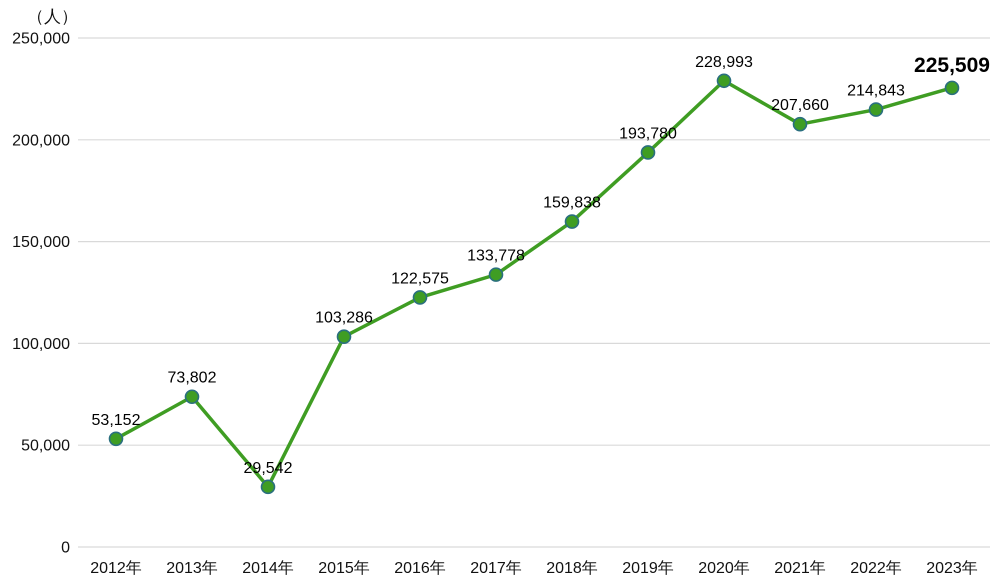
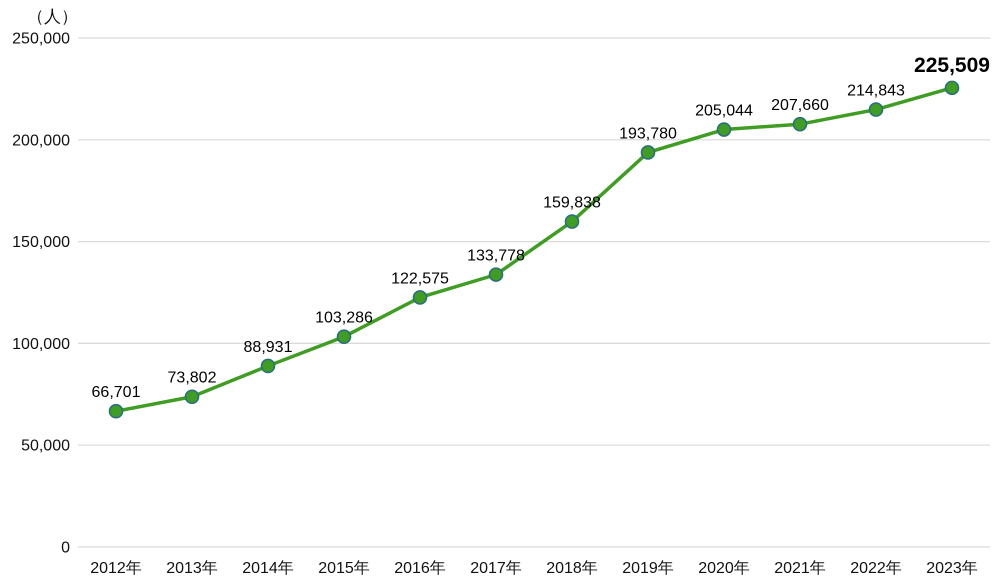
2012年: 53,152 -> 66,701
2014年: 29,542 -> 88,931
2020年: 228,993 -> 205,044
